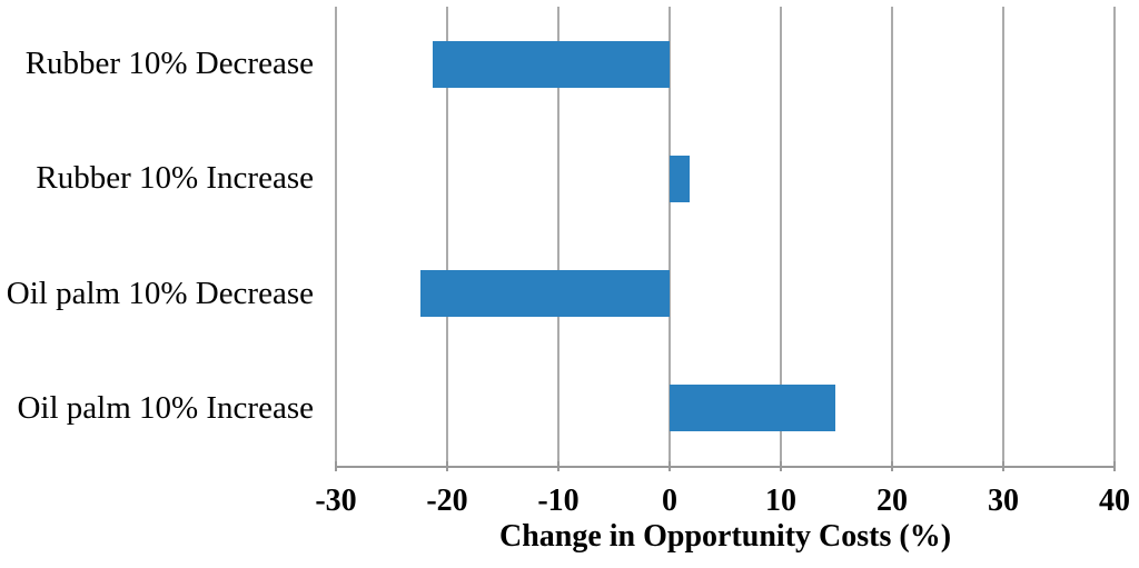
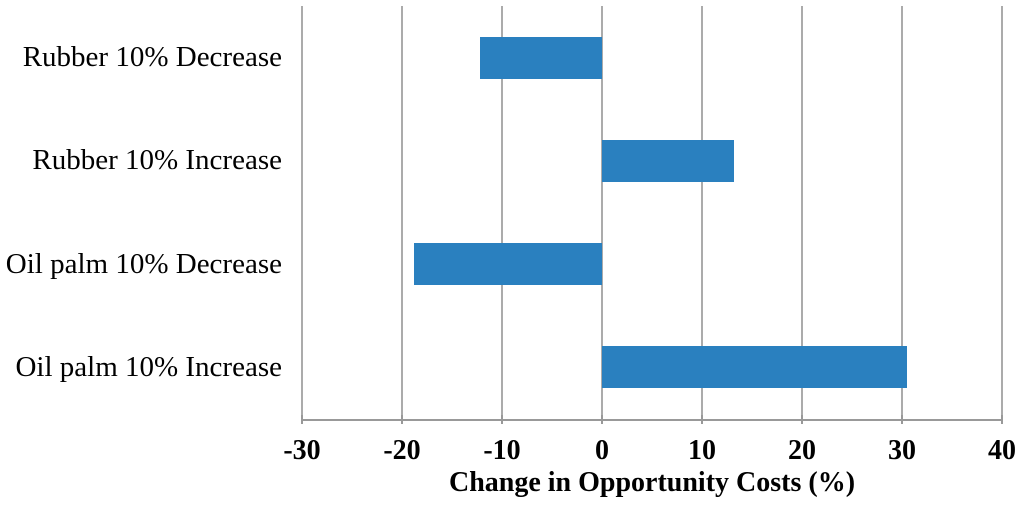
Rubber 10% Decrease: -21.3 -> -12.2
Rubber 10% Increase: 1.8 -> 13.2
Oil palm 10% Decrease: -22.4 -> -18.8
Oil palm 10% Increase: 14.9 -> 30.5
